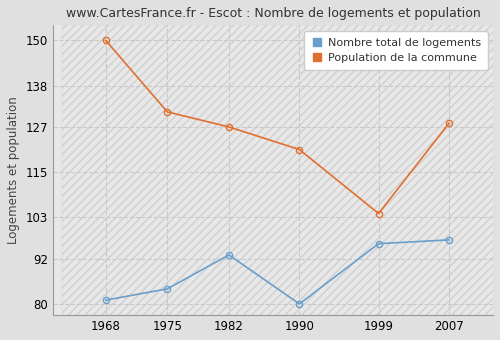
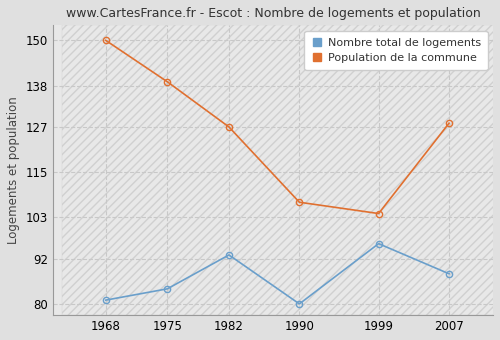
Population de la commune/1975: 131 -> 139
Population de la commune/1990: 121 -> 107
Nombre total de logements/2007: 97 -> 88
